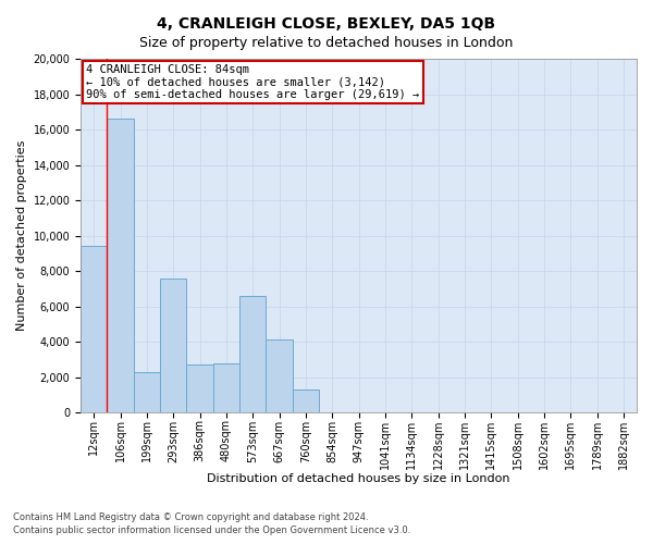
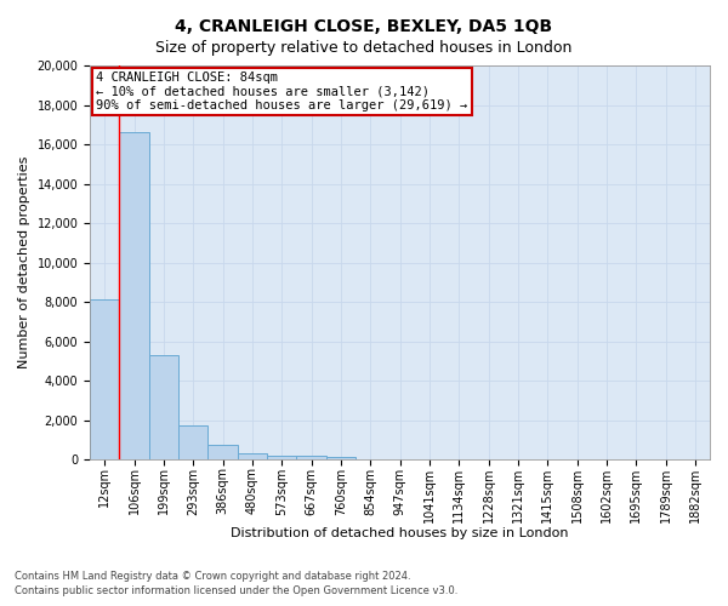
12sqm: 9,400 -> 8,100
199sqm: 2,300 -> 5,300
293sqm: 7,600 -> 1,800
386sqm: 2,700 -> 700
480sqm: 2,800 -> 300
573sqm: 6,600 -> 200
667sqm: 4,100 -> 200
760sqm: 1,300 -> 200
